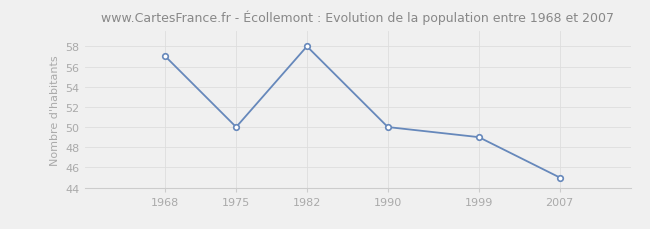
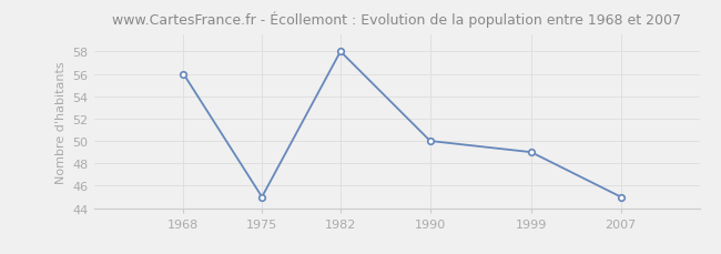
1968: 57 -> 56
1975: 50 -> 45
